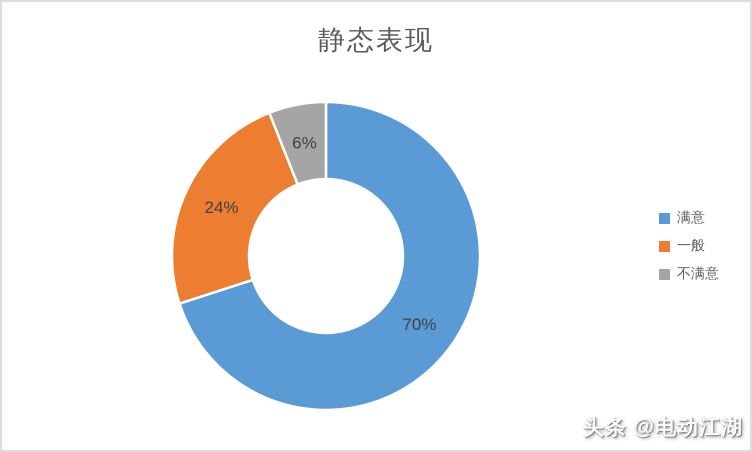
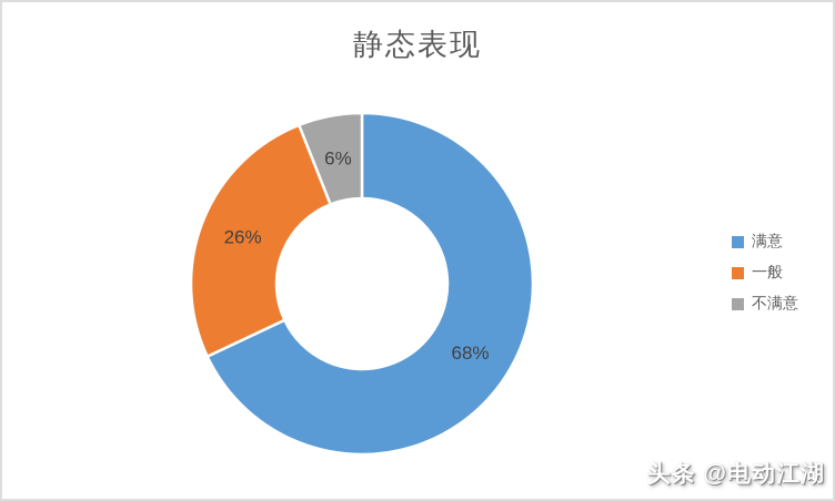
满意: 70% -> 68%
一般: 24% -> 26%
